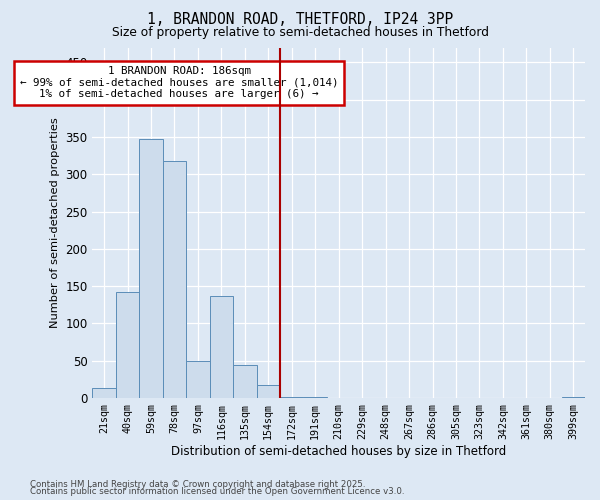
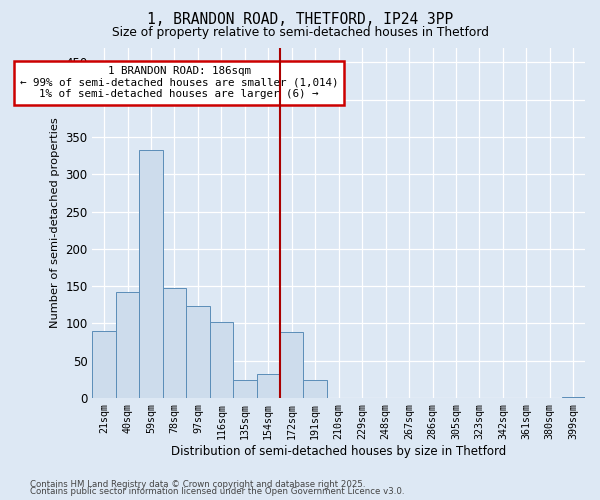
21sqm: 14 -> 90
59sqm: 347 -> 332
78sqm: 318 -> 148
97sqm: 50 -> 124
116sqm: 137 -> 102
135sqm: 45 -> 24
154sqm: 17 -> 32
172sqm: 2 -> 88
191sqm: 2 -> 24
